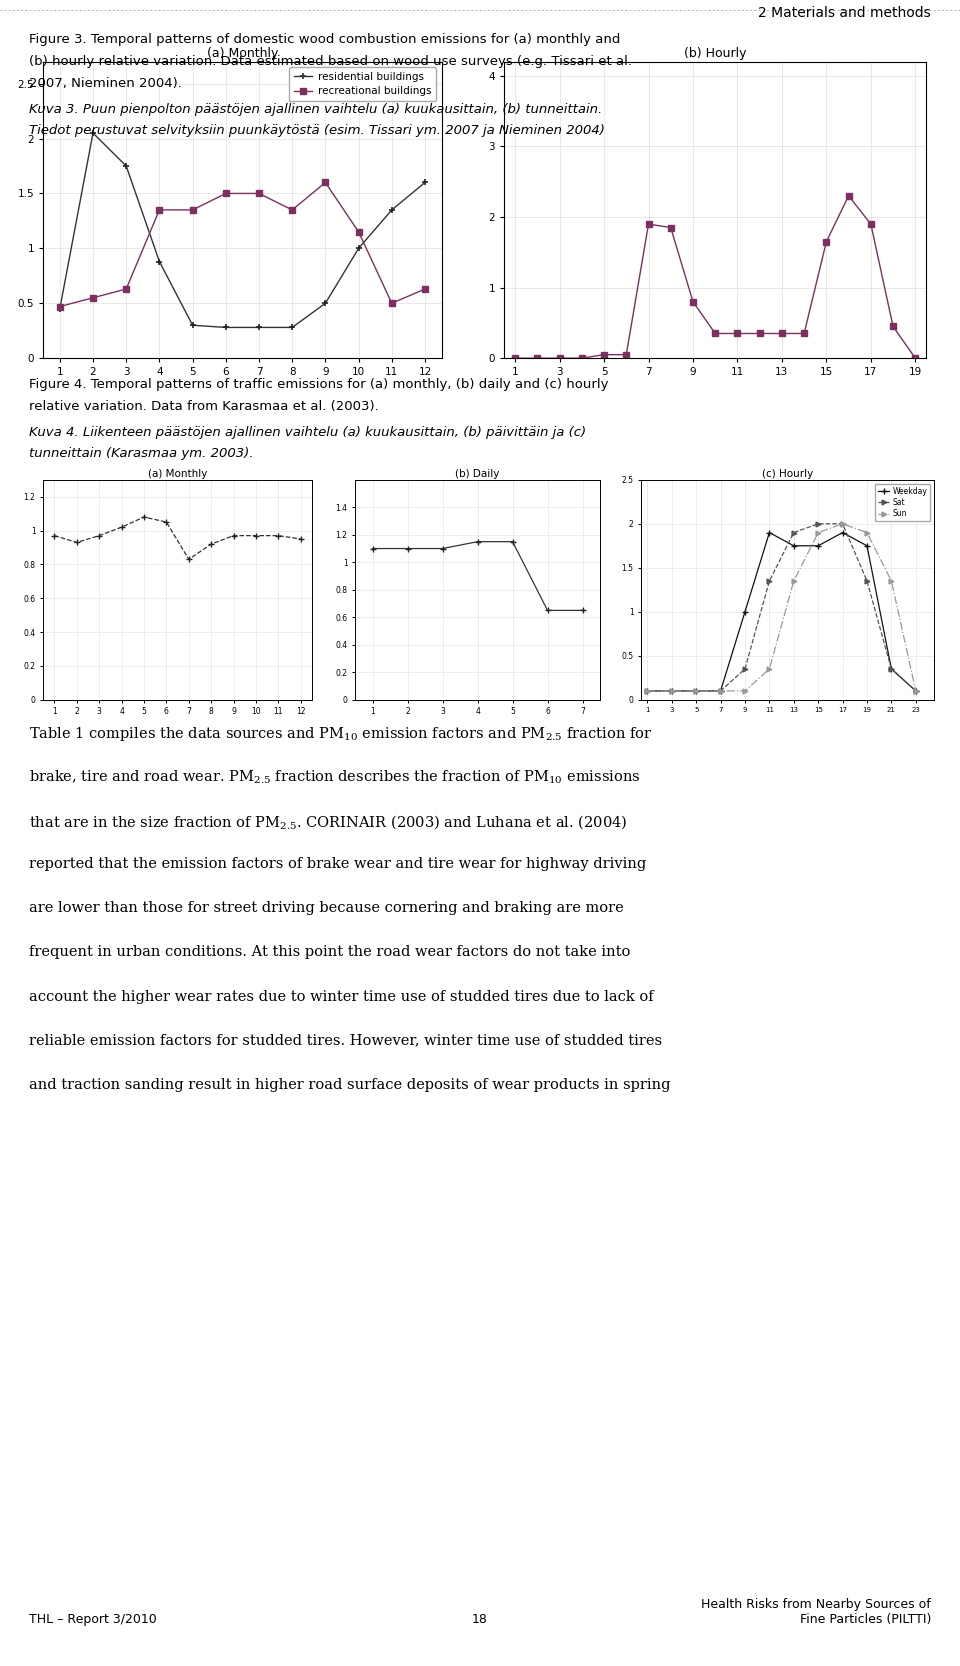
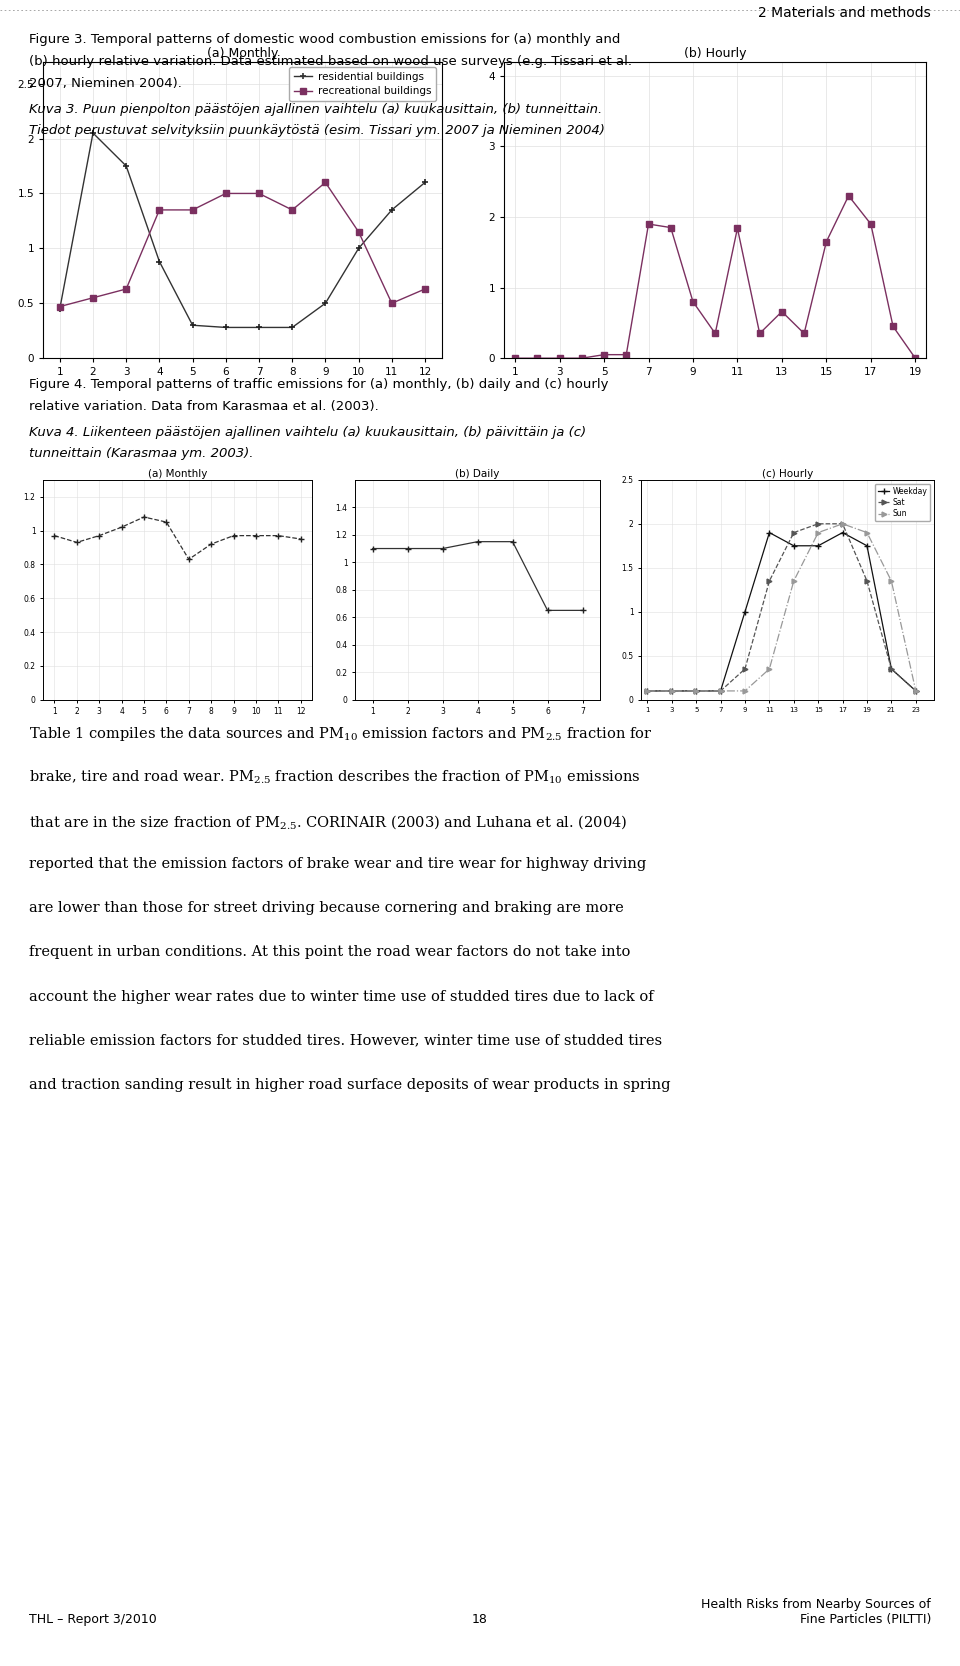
(b) Hourly/11: 0.35 -> 1.84
(b) Hourly/13: 0.35 -> 0.66
